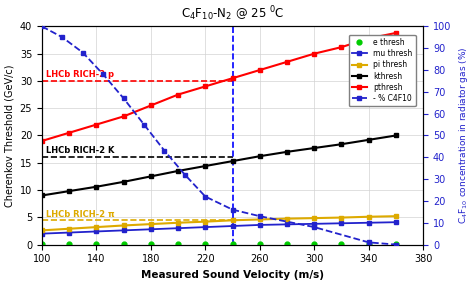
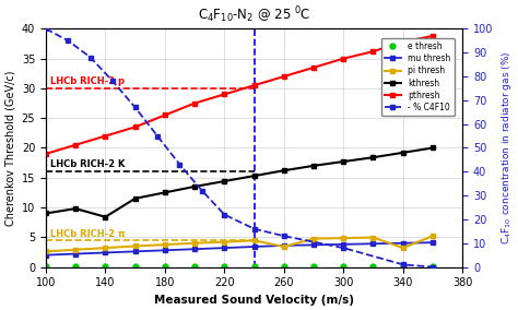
kthresh/140: 10.6 -> 8.4
pi thresh/260: 4.6 -> 3.4
pi thresh/340: 5.1 -> 3.2
